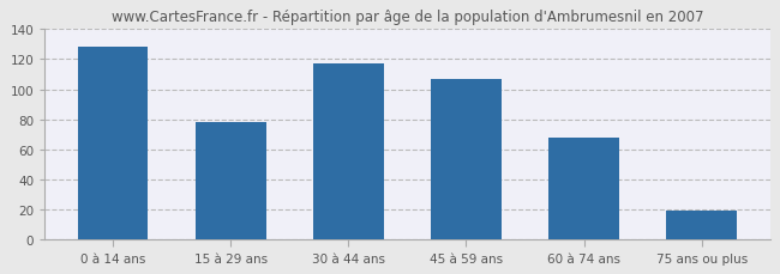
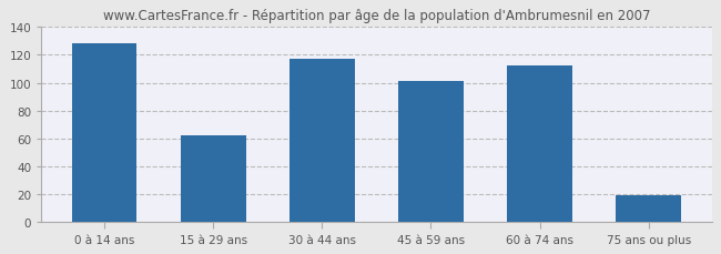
15 à 29 ans: 78 -> 62
45 à 59 ans: 107 -> 101
60 à 74 ans: 68 -> 112
